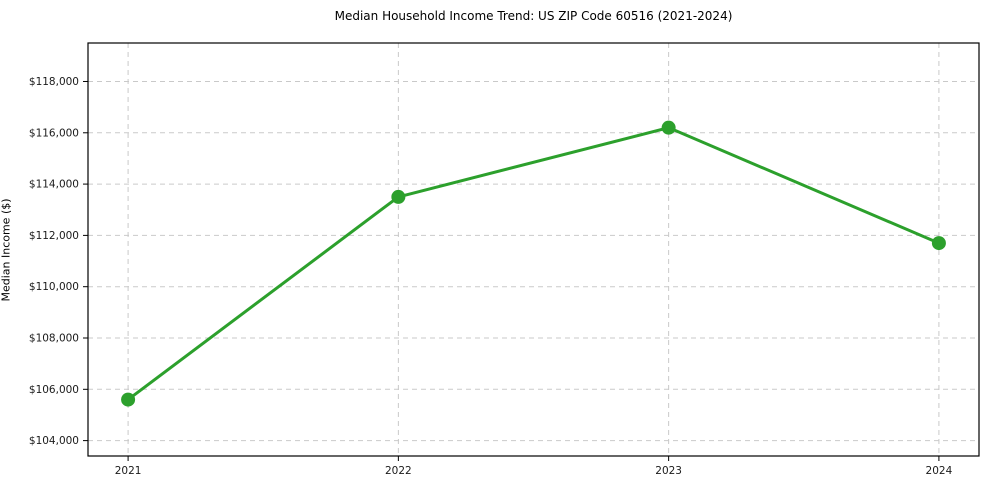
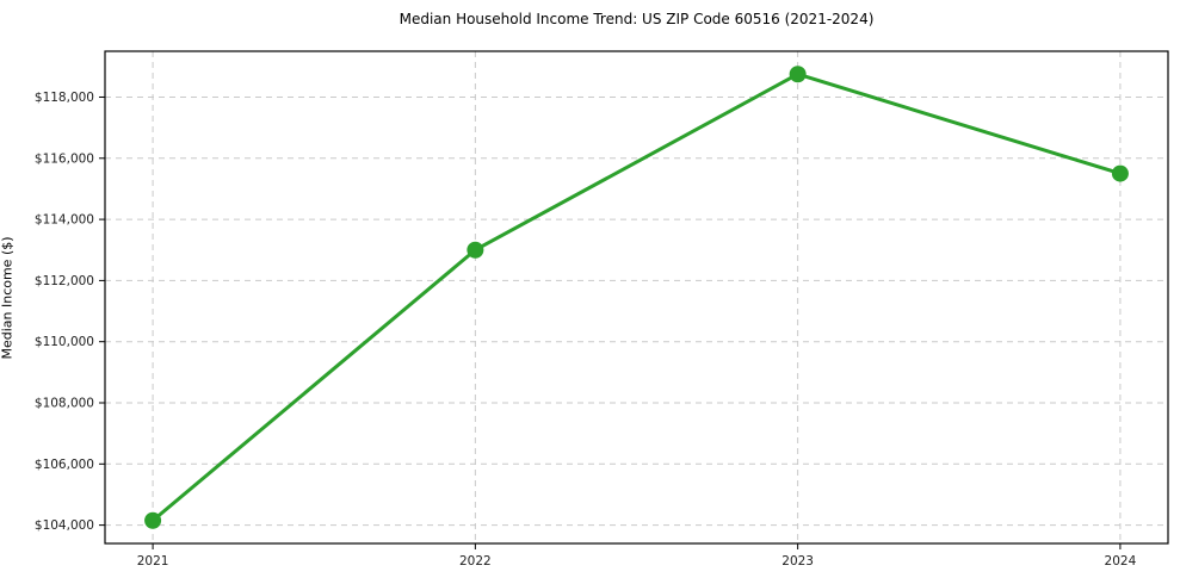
2021: $105600 -> $104200
2022: $113500 -> $113000
2023: $116200 -> $118800
2024: $111700 -> $115500
